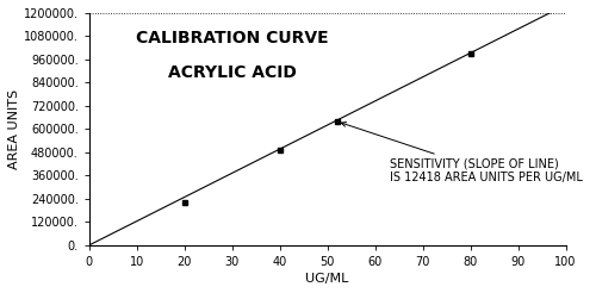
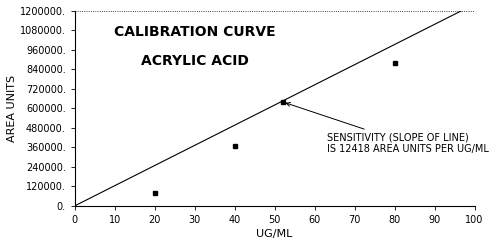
20: 220000. -> 80000.
40: 490000. -> 370000.
80: 990000. -> 880000.
